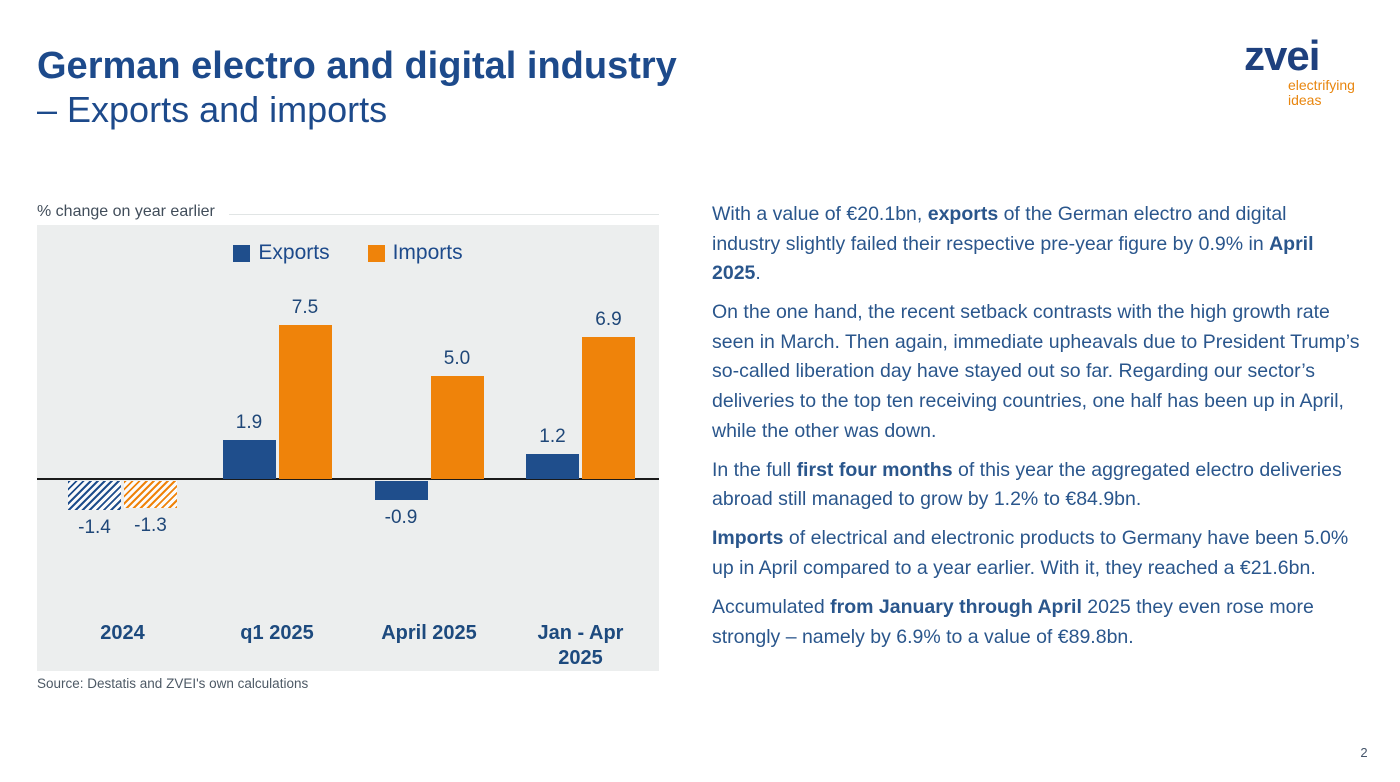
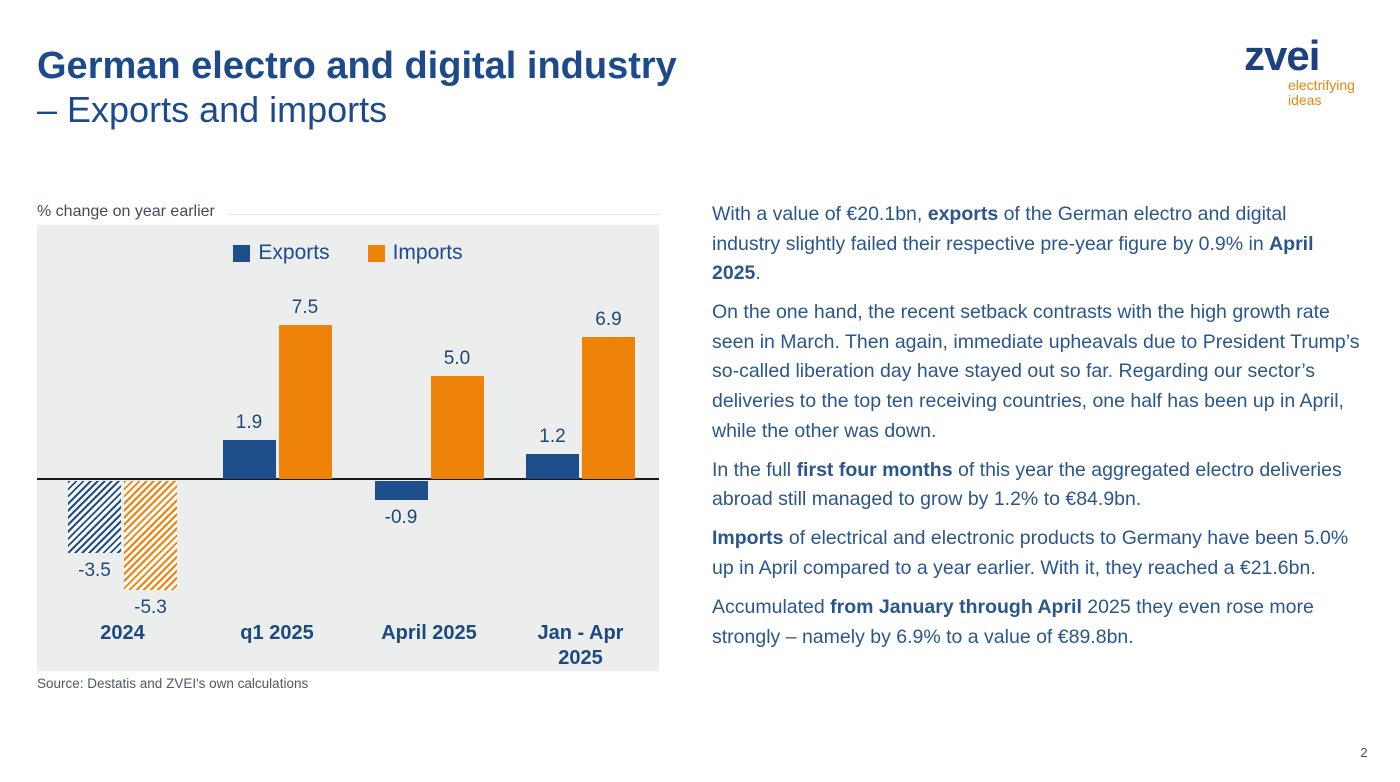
Exports/2024: -1.4 -> -3.5
Imports/2024: -1.3 -> -5.3
